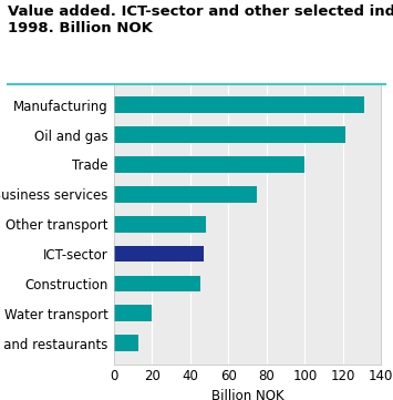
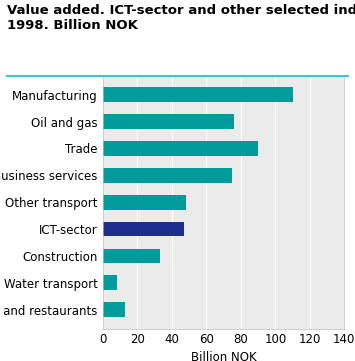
Manufacturing: 131 -> 110
Oil and gas: 121 -> 76
Trade: 100 -> 90
Construction: 45 -> 33
Water transport: 20 -> 8
